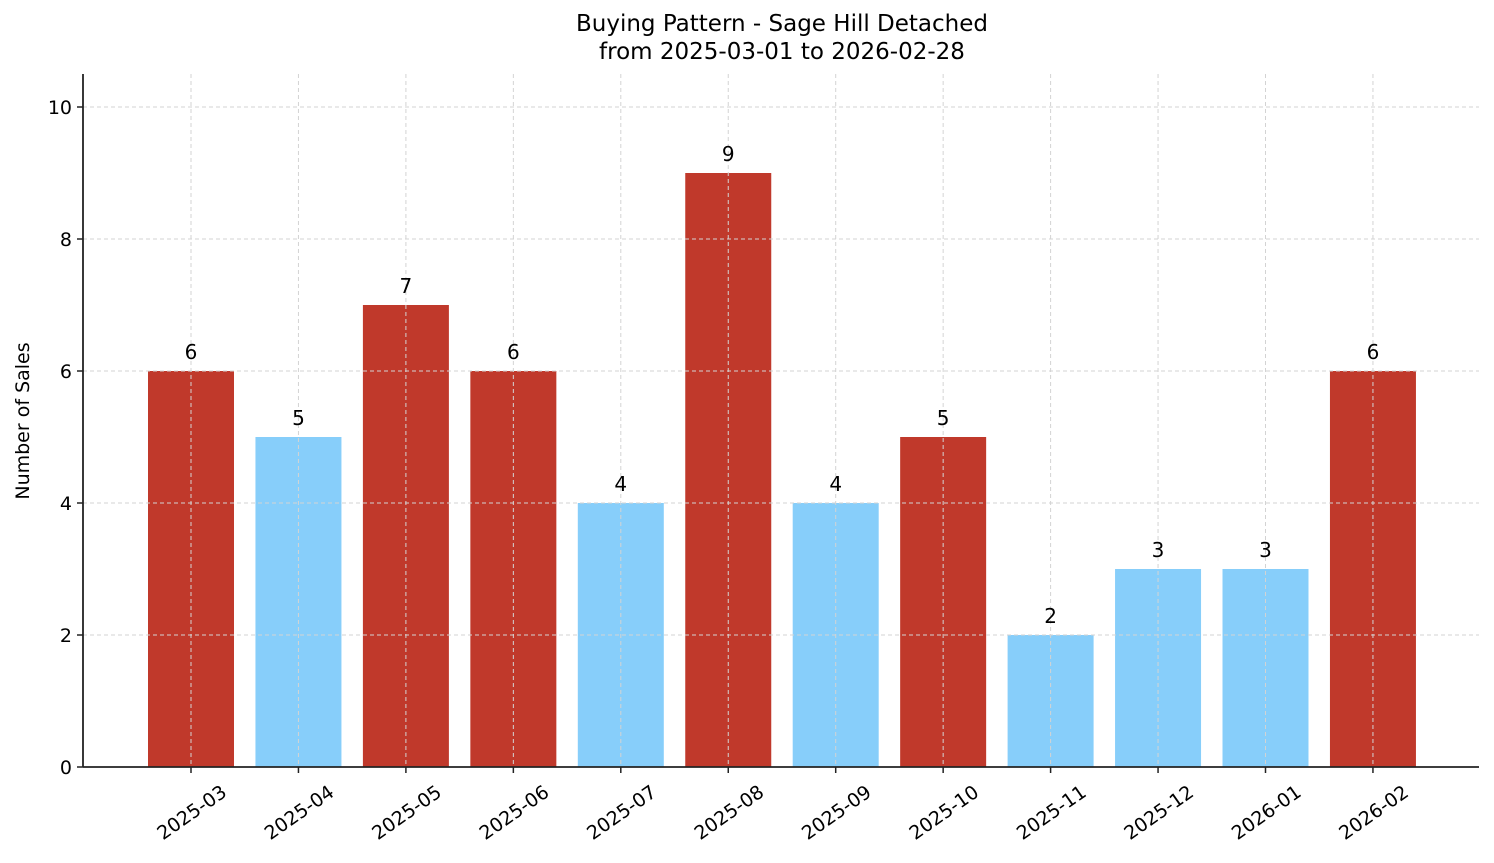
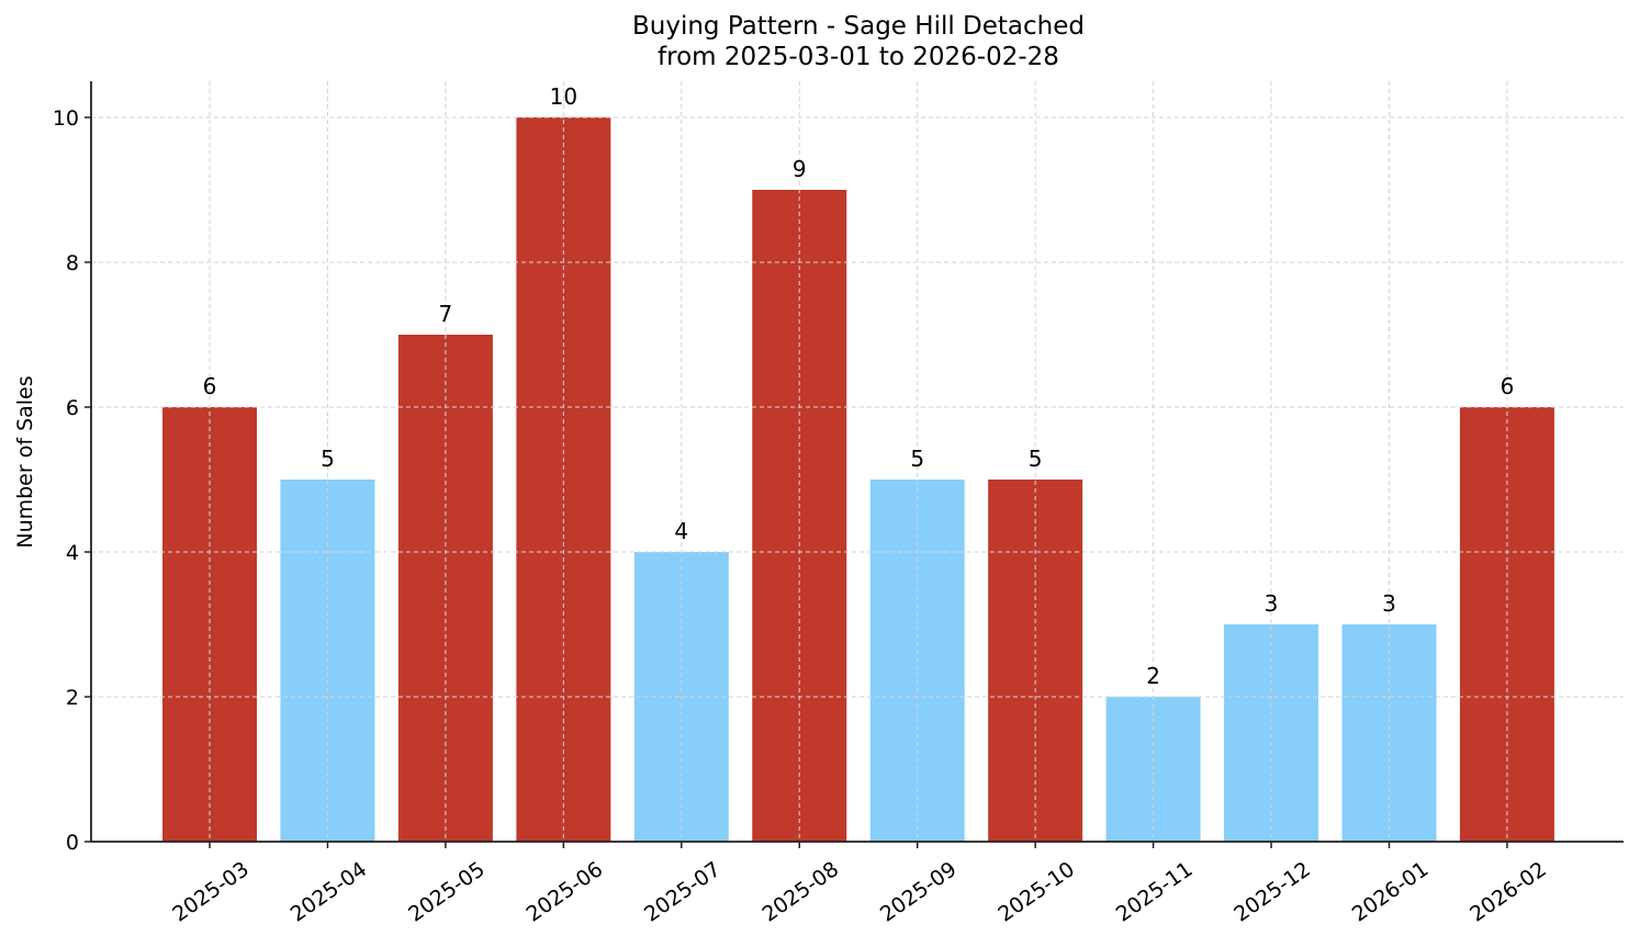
2025-06: 6 -> 10
2025-09: 4 -> 5
